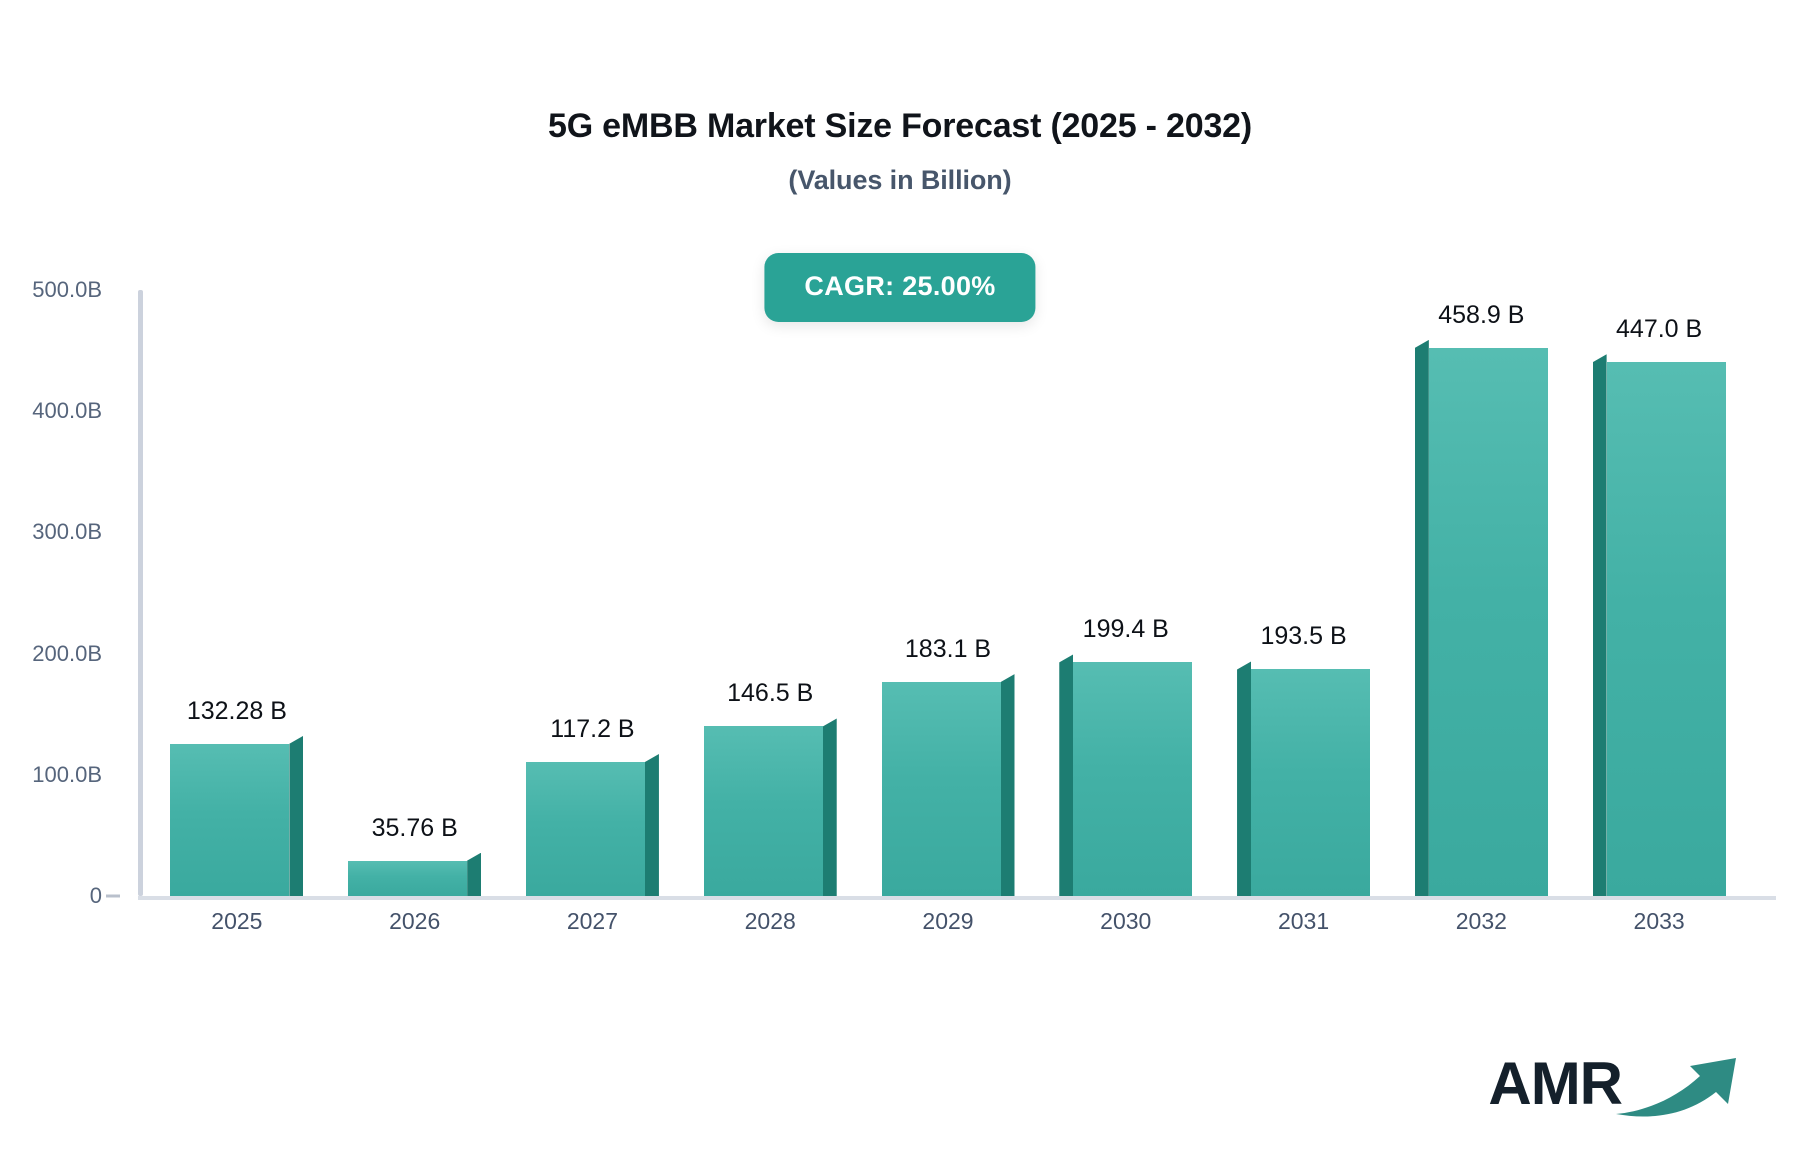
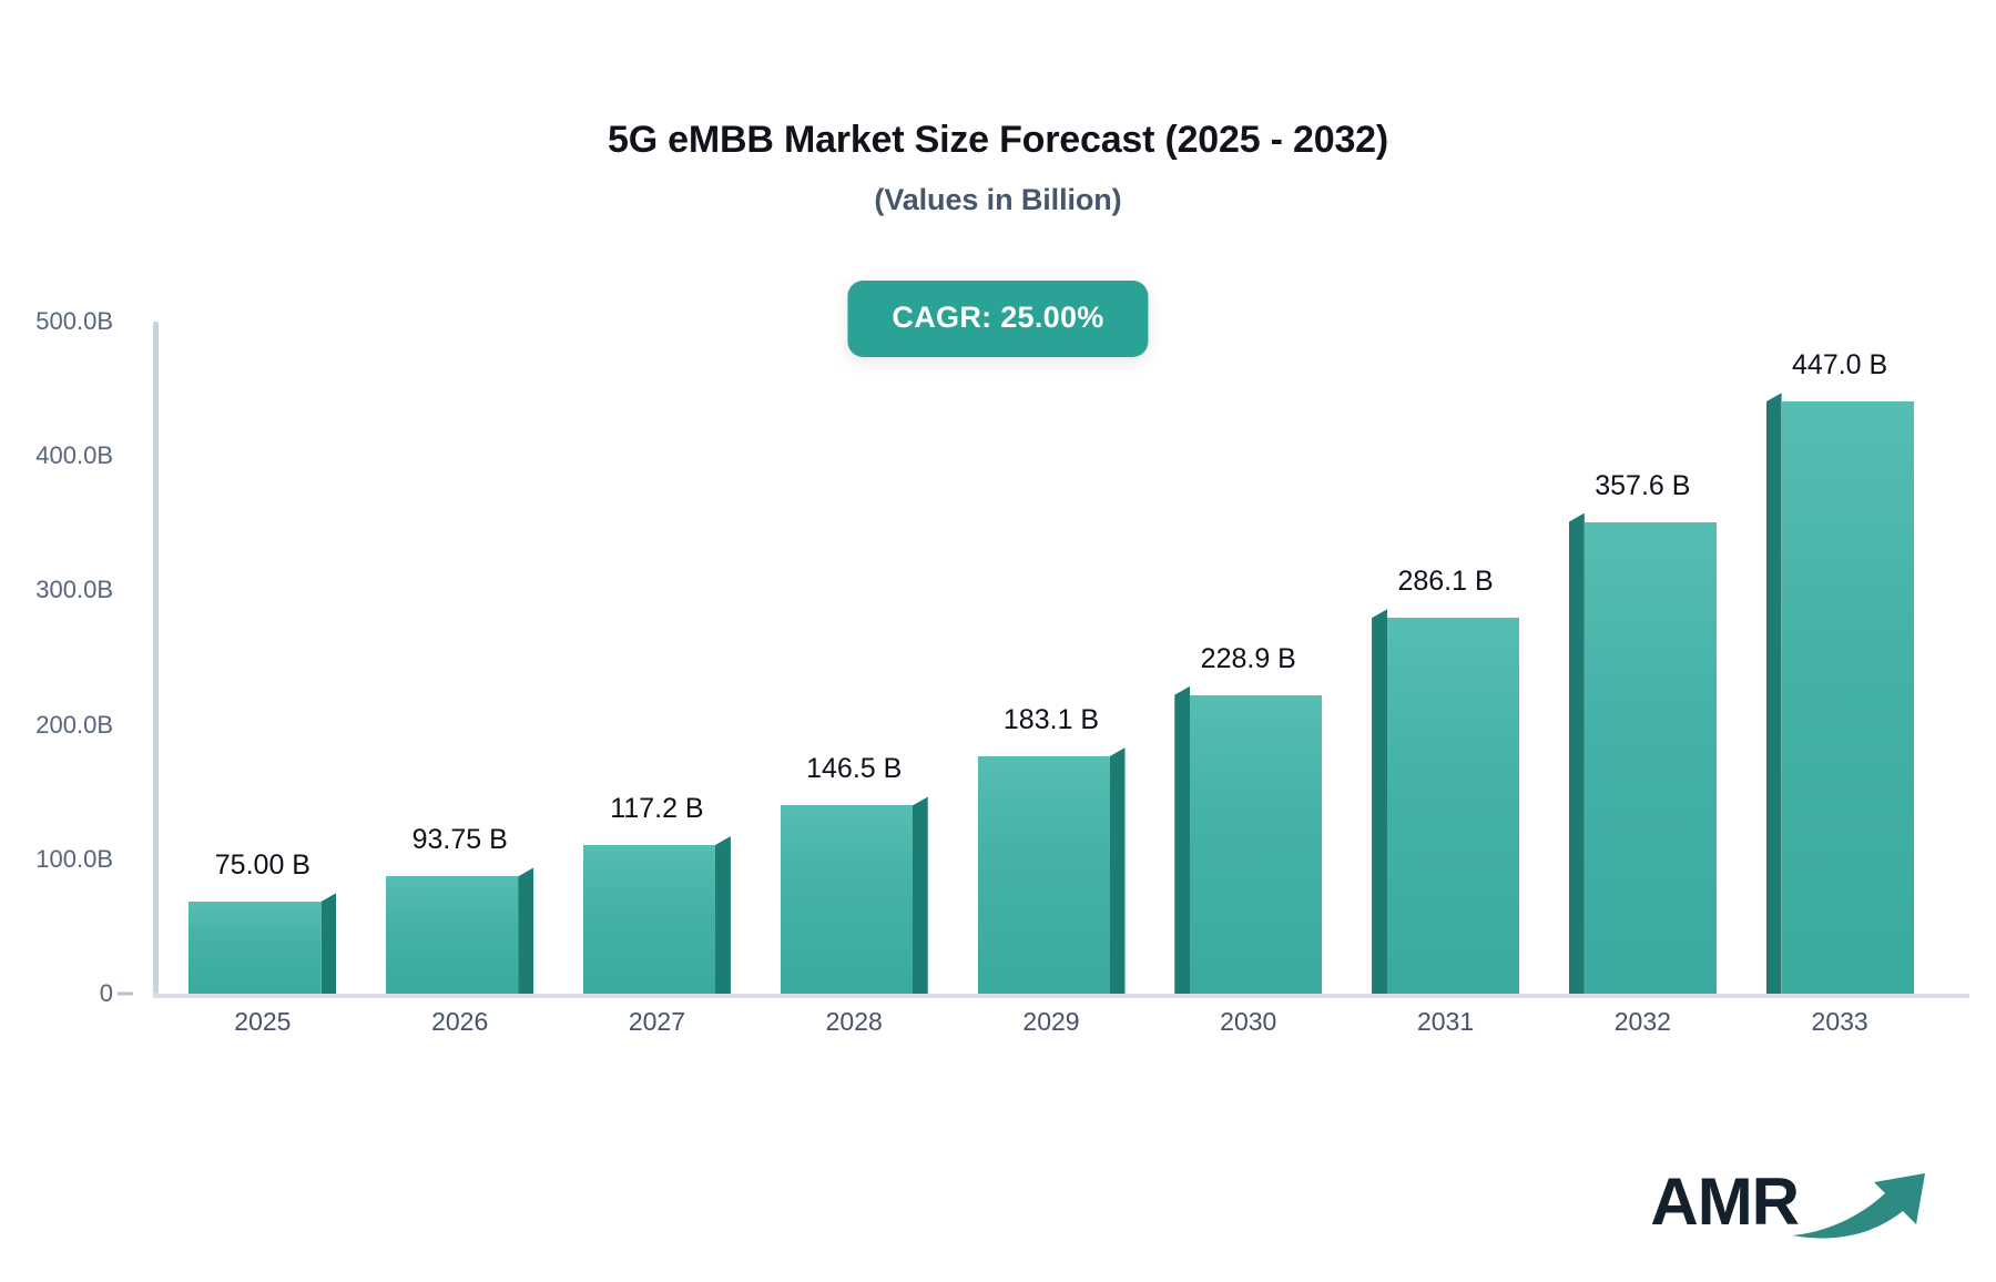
2025: 132.28 -> 75.00
2026: 35.76 -> 93.75
2030: 199.4 -> 228.9
2031: 193.5 -> 286.1
2032: 458.9 -> 357.6
